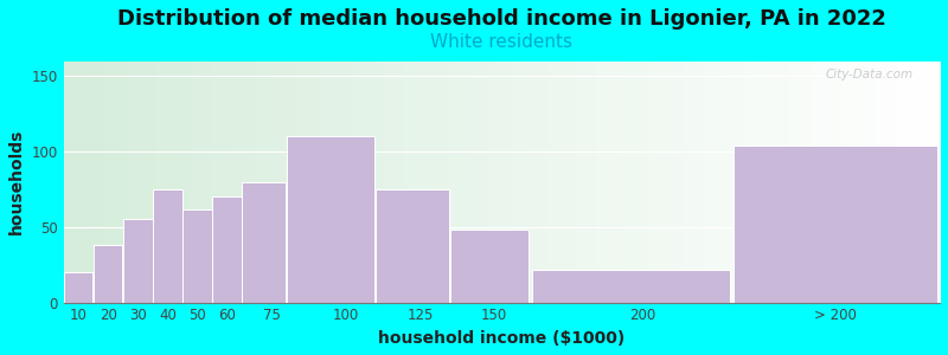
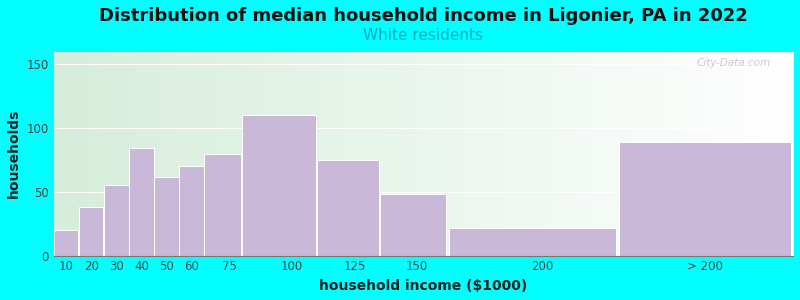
40: 75 -> 84
> 200: 104 -> 89
